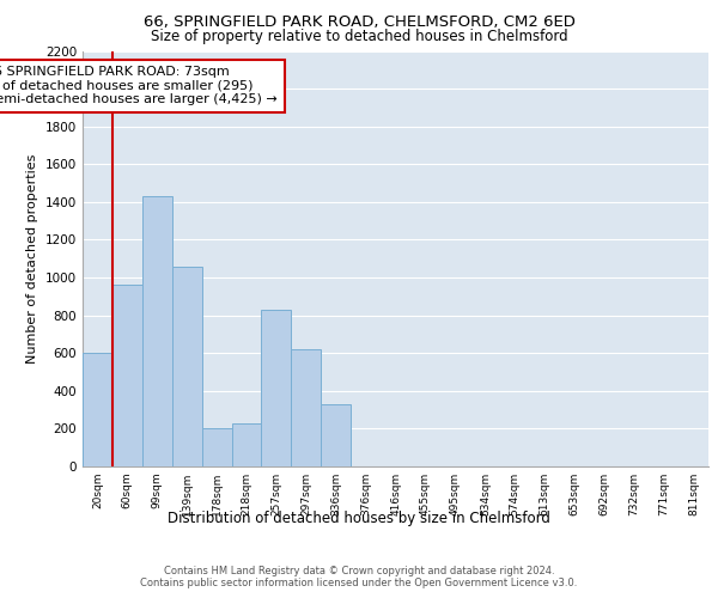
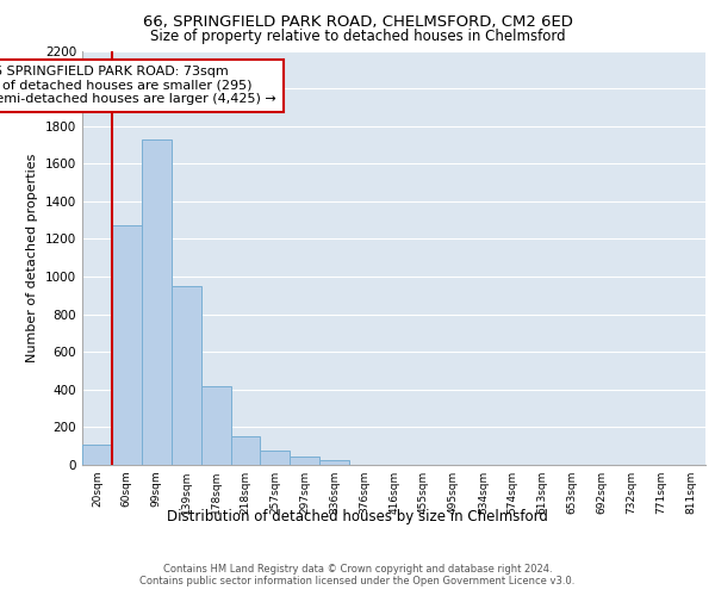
20sqm: 600 -> 110
60sqm: 960 -> 1270
99sqm: 1430 -> 1730
139sqm: 1060 -> 950
178sqm: 200 -> 420
218sqm: 230 -> 150
257sqm: 830 -> 80
297sqm: 620 -> 40
336sqm: 330 -> 20
